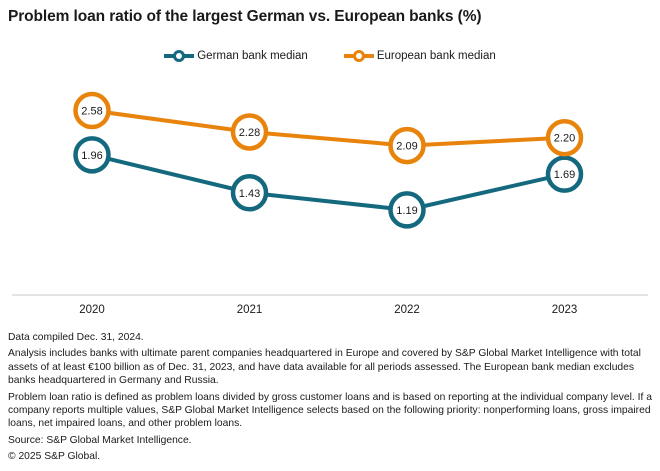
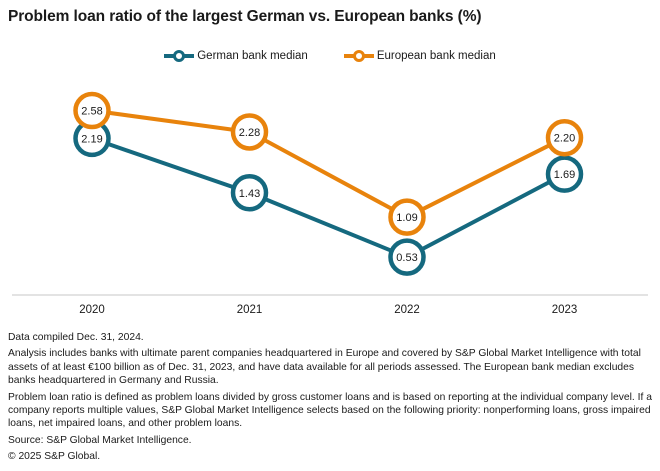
German bank median/2020: 1.96 -> 2.19
German bank median/2022: 1.19 -> 0.53
European bank median/2022: 2.09 -> 1.09
